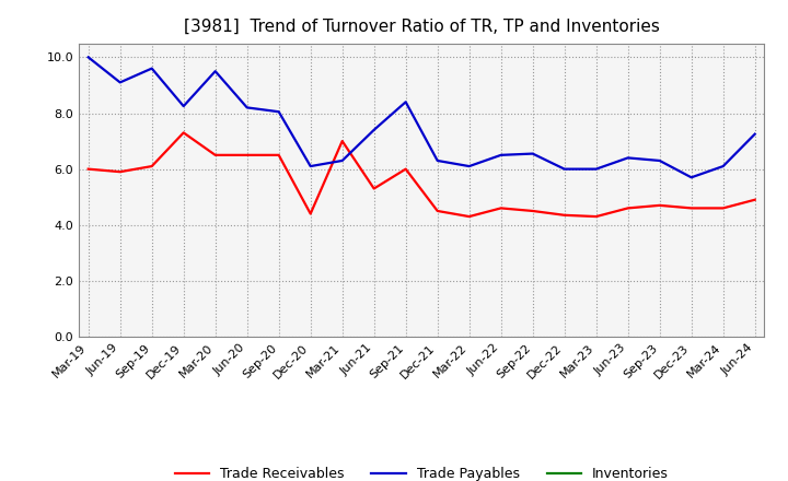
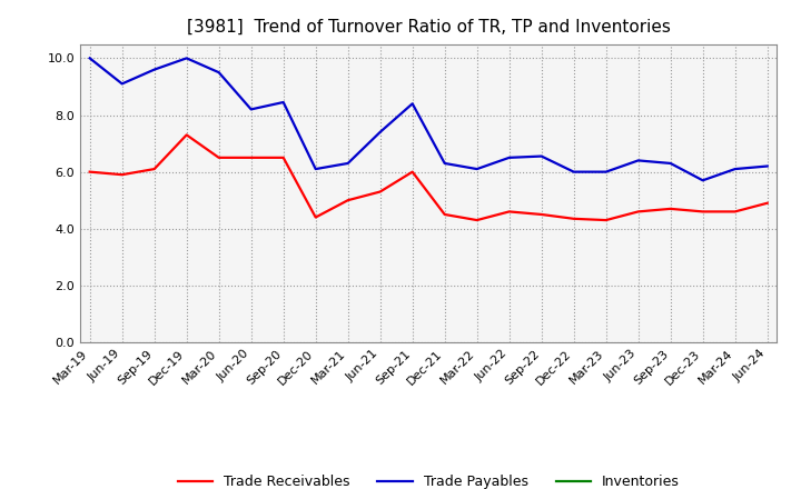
Trade Payables/Dec-19: 8.25 -> 10.00
Trade Payables/Sep-20: 8.05 -> 8.45
Trade Receivables/Mar-21: 7.00 -> 5.00
Trade Payables/Jun-24: 7.25 -> 6.20
